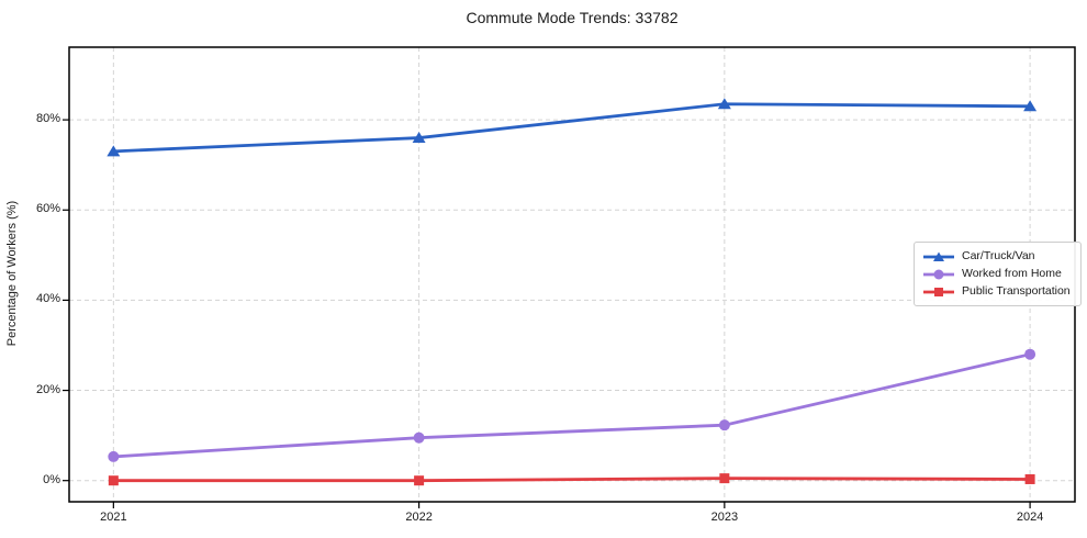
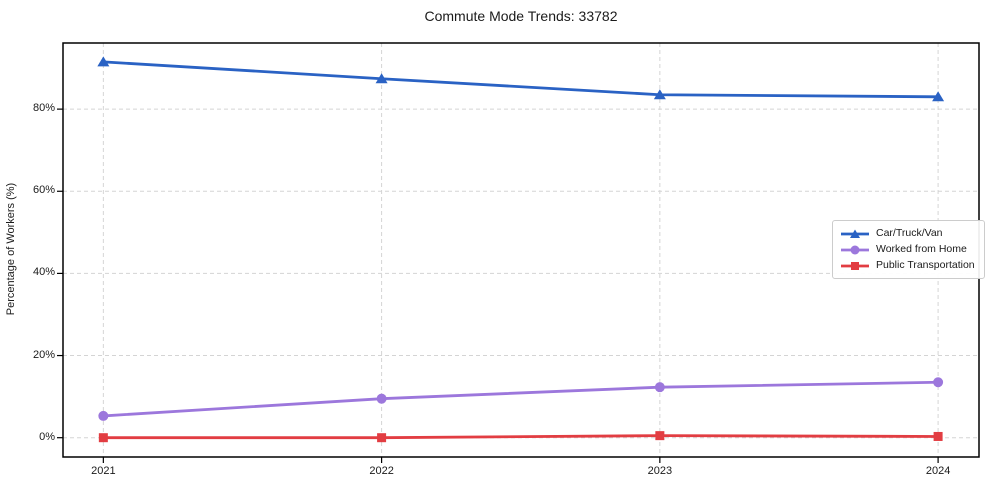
Car/Truck/Van/2021: 73% -> 92%
Car/Truck/Van/2022: 76% -> 87%
Worked from Home/2024: 28% -> 14%
